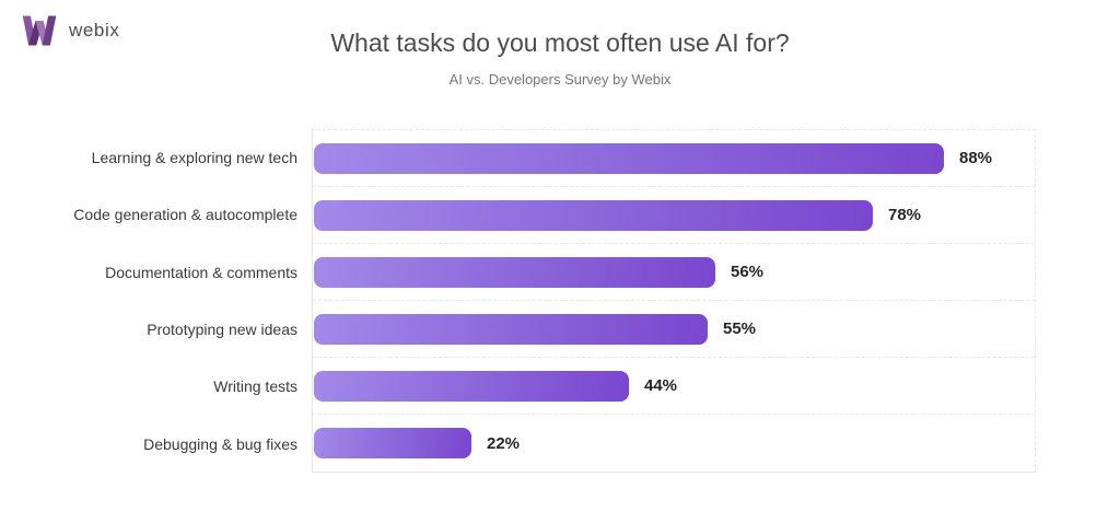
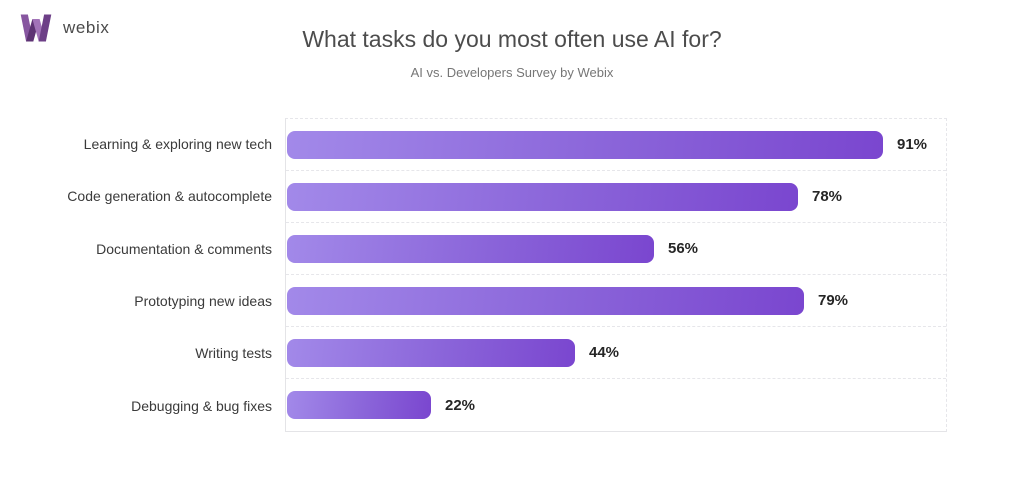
Learning & exploring new tech: 88% -> 91%
Prototyping new ideas: 55% -> 79%
